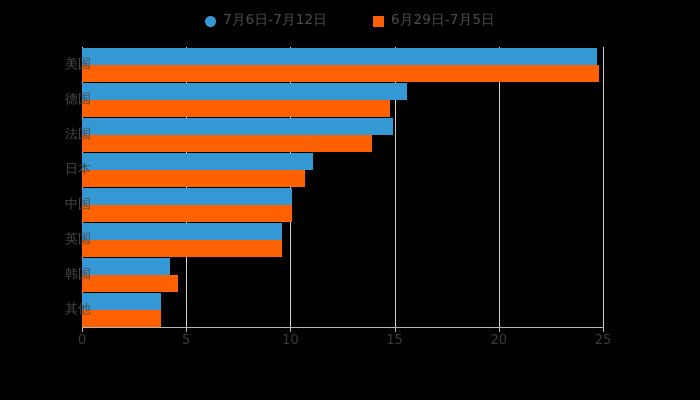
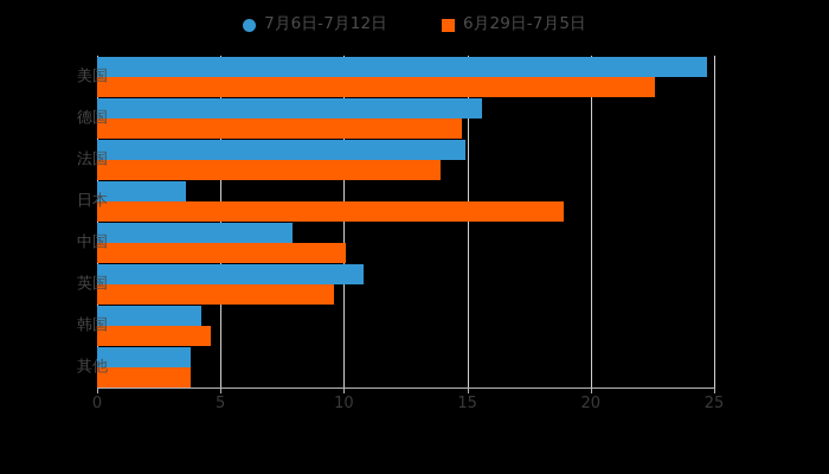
6月29日-7月5日/美国: 24.8 -> 22.6
7月6日-7月12日/日本: 11.1 -> 3.6
6月29日-7月5日/日本: 10.7 -> 18.9
7月6日-7月12日/中国: 10.1 -> 7.9
7月6日-7月12日/英国: 9.6 -> 10.8
